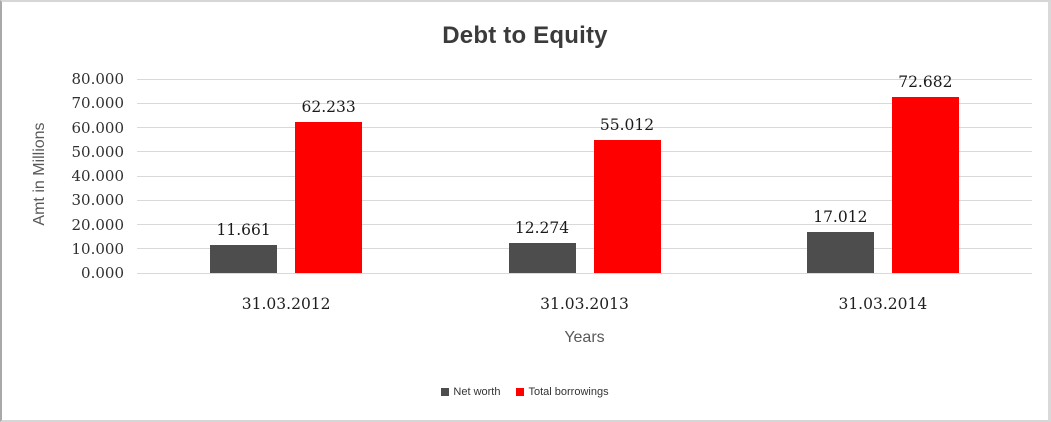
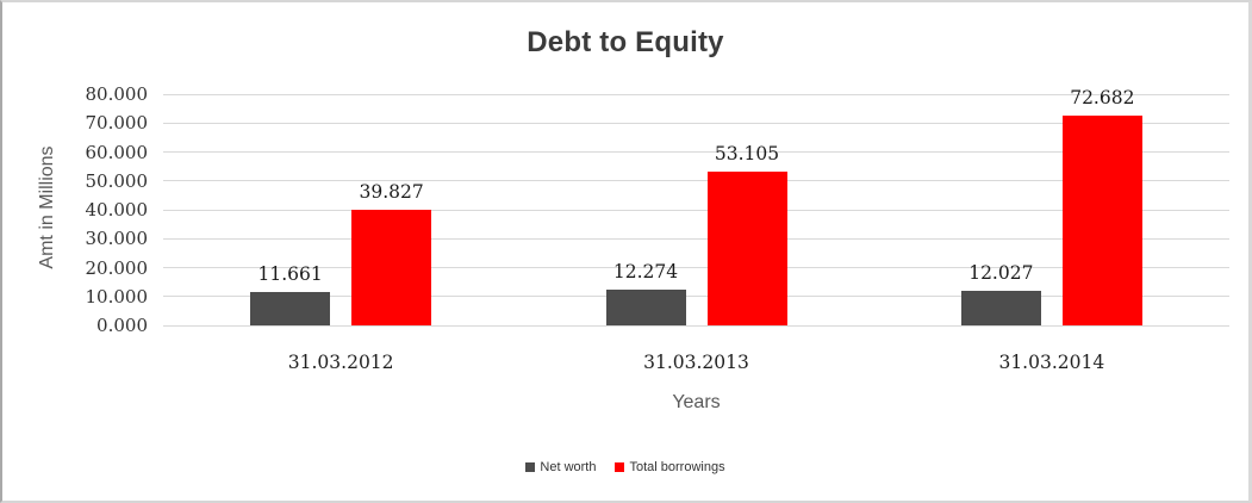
Total borrowings/31.03.2012: 62.233 -> 39.827
Total borrowings/31.03.2013: 55.012 -> 53.105
Net worth/31.03.2014: 17.012 -> 12.027
